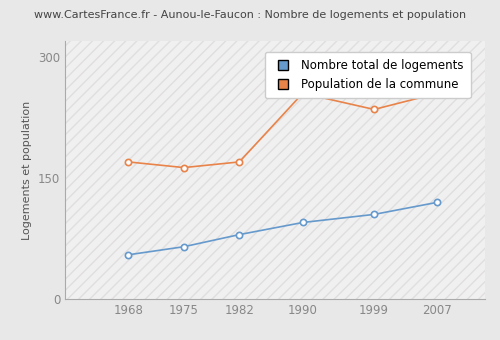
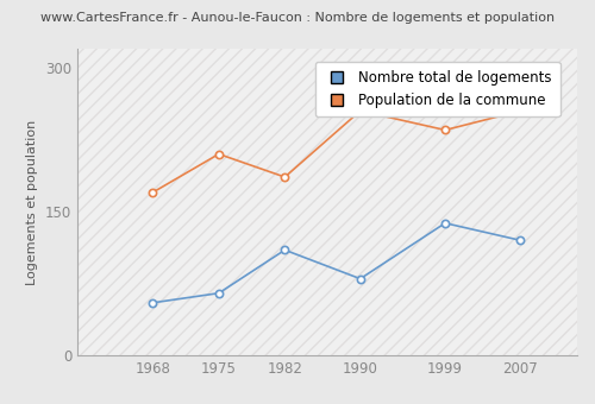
Population de la commune/1975: 163 -> 210
Nombre total de logements/1982: 80 -> 110
Population de la commune/1982: 170 -> 186
Nombre total de logements/1990: 95 -> 80
Nombre total de logements/1999: 105 -> 138
